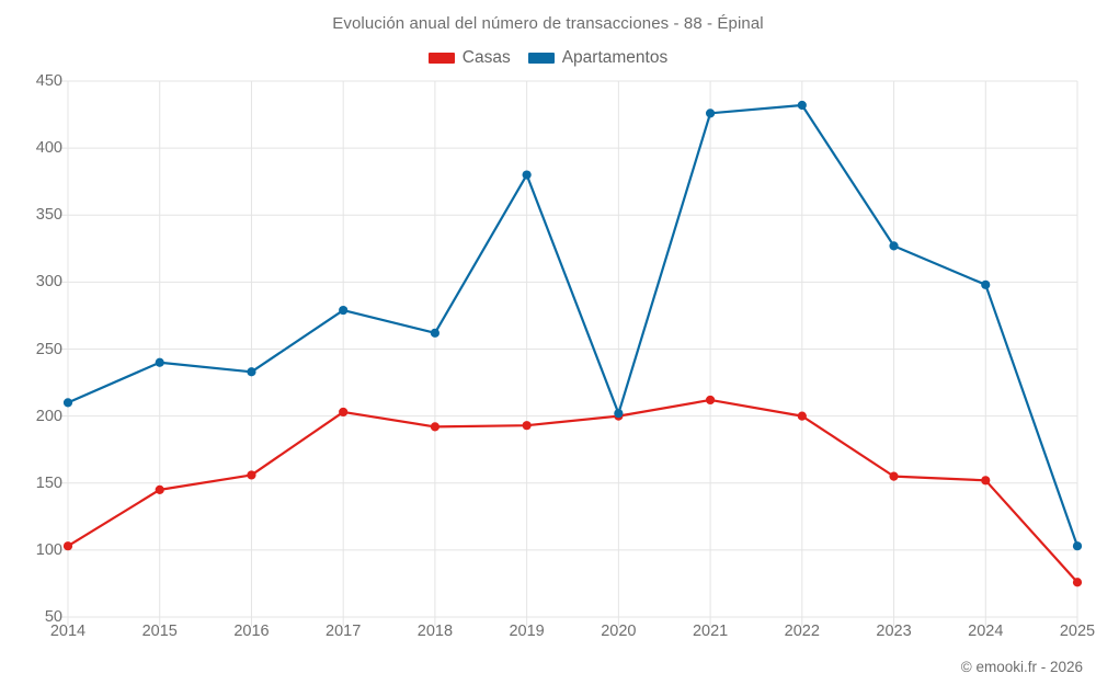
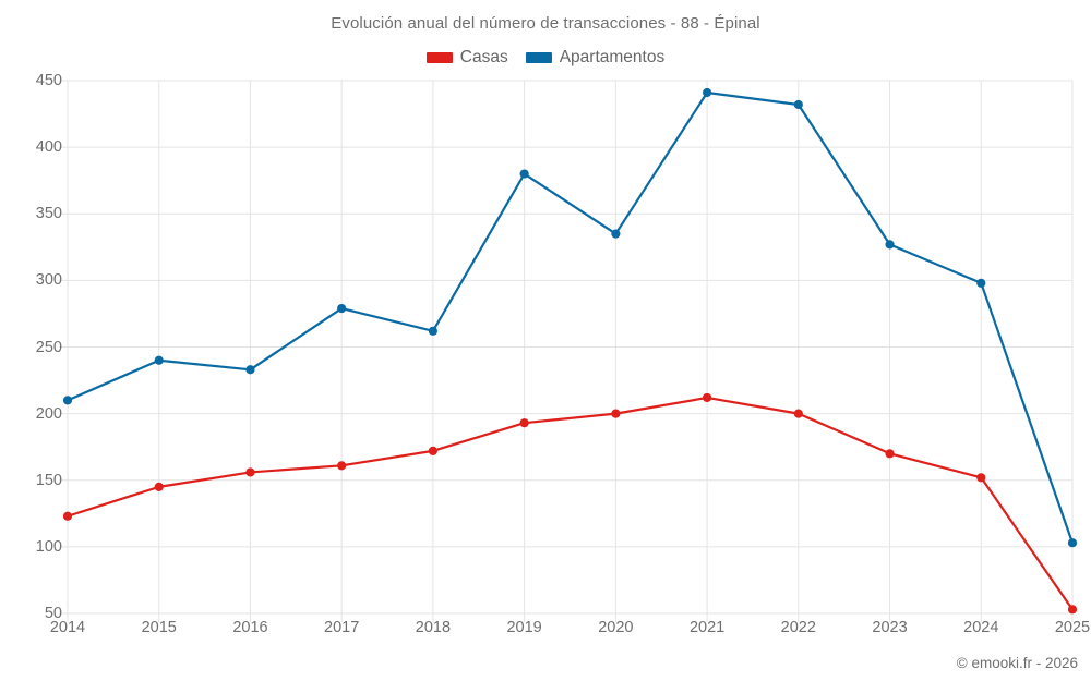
Casas/2014: 103 -> 123
Casas/2017: 203 -> 161
Casas/2018: 192 -> 172
Apartamentos/2020: 202 -> 335
Apartamentos/2021: 426 -> 441
Casas/2023: 155 -> 170
Casas/2025: 76 -> 53
